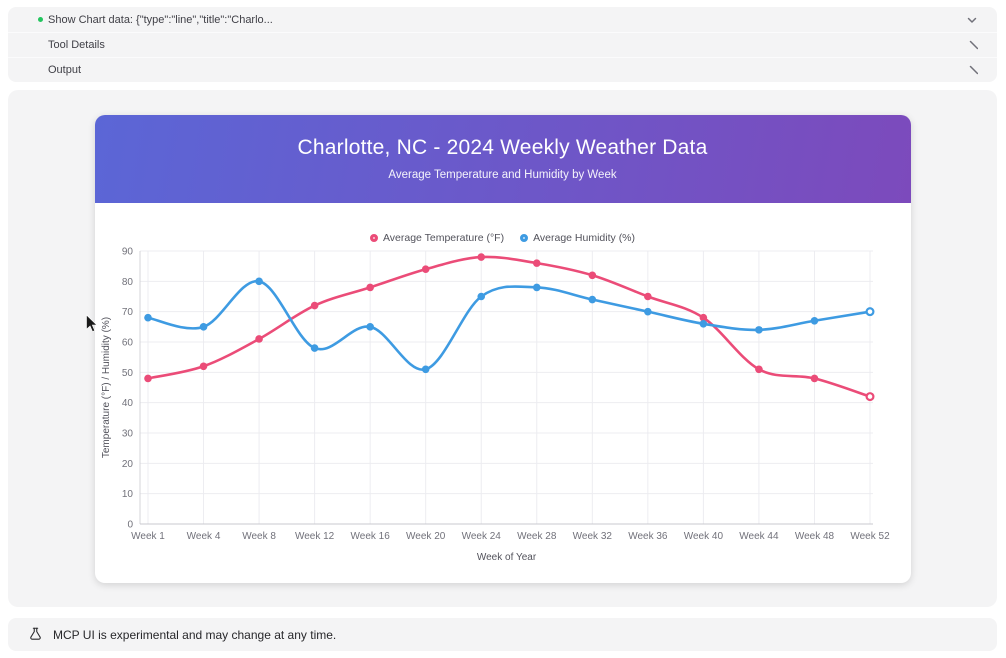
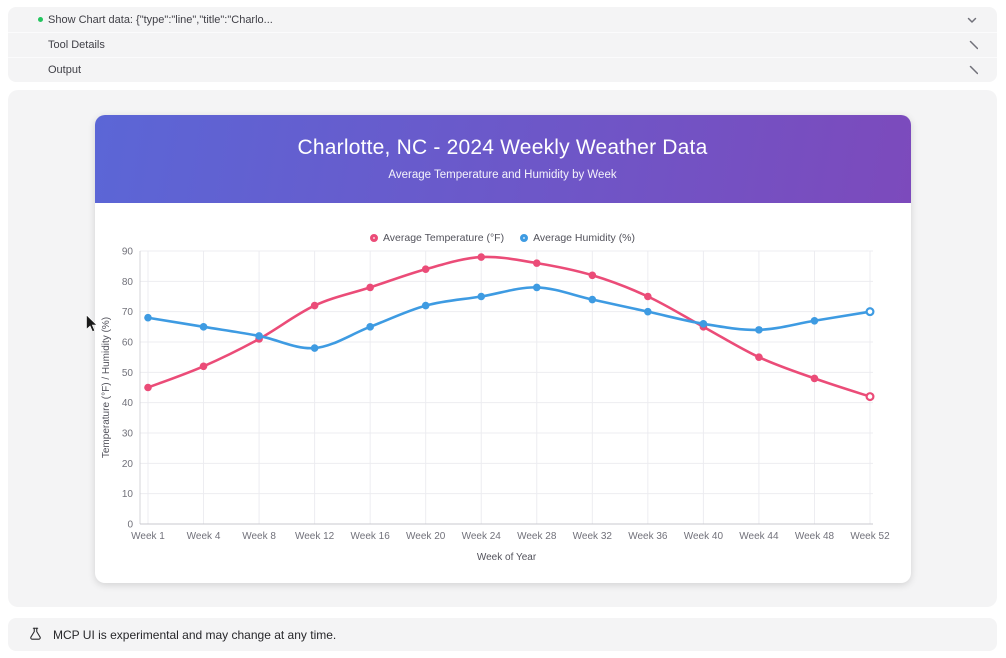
Average Temperature (°F)/Week 1: 48 -> 45
Average Humidity (%)/Week 8: 80 -> 62
Average Humidity (%)/Week 20: 51 -> 72
Average Temperature (°F)/Week 40: 68 -> 65
Average Temperature (°F)/Week 44: 51 -> 55
